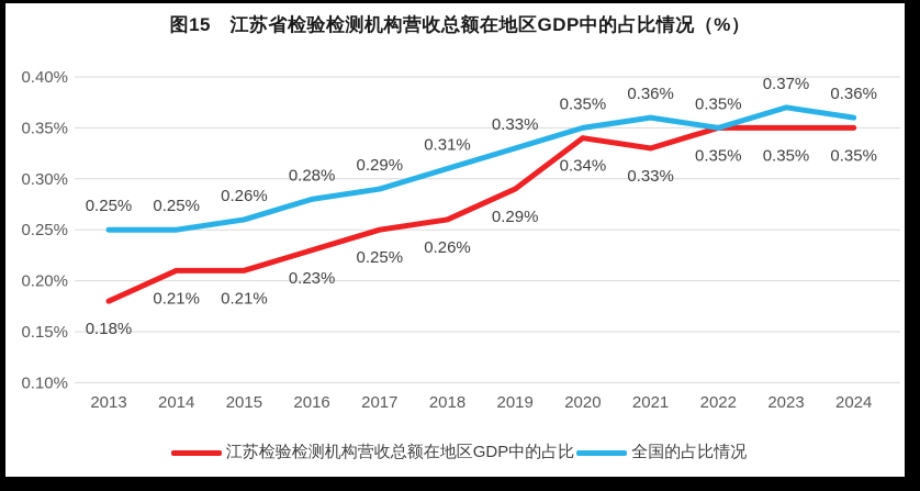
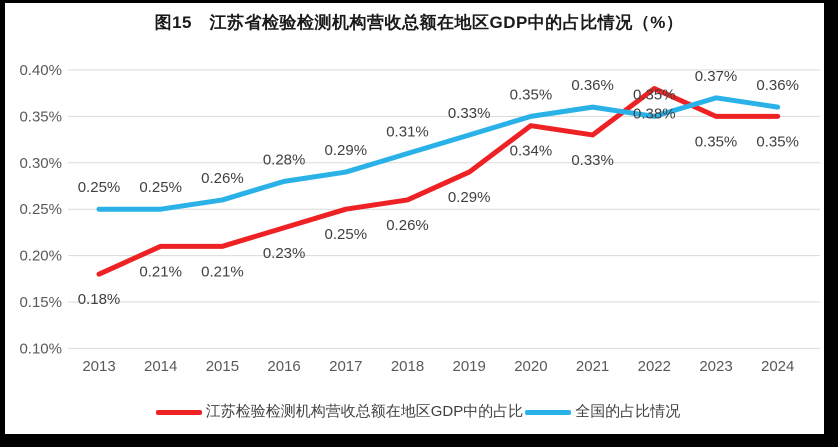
江苏检验检测机构营收总额在地区GDP中的占比/2022: 0.35% -> 0.38%
